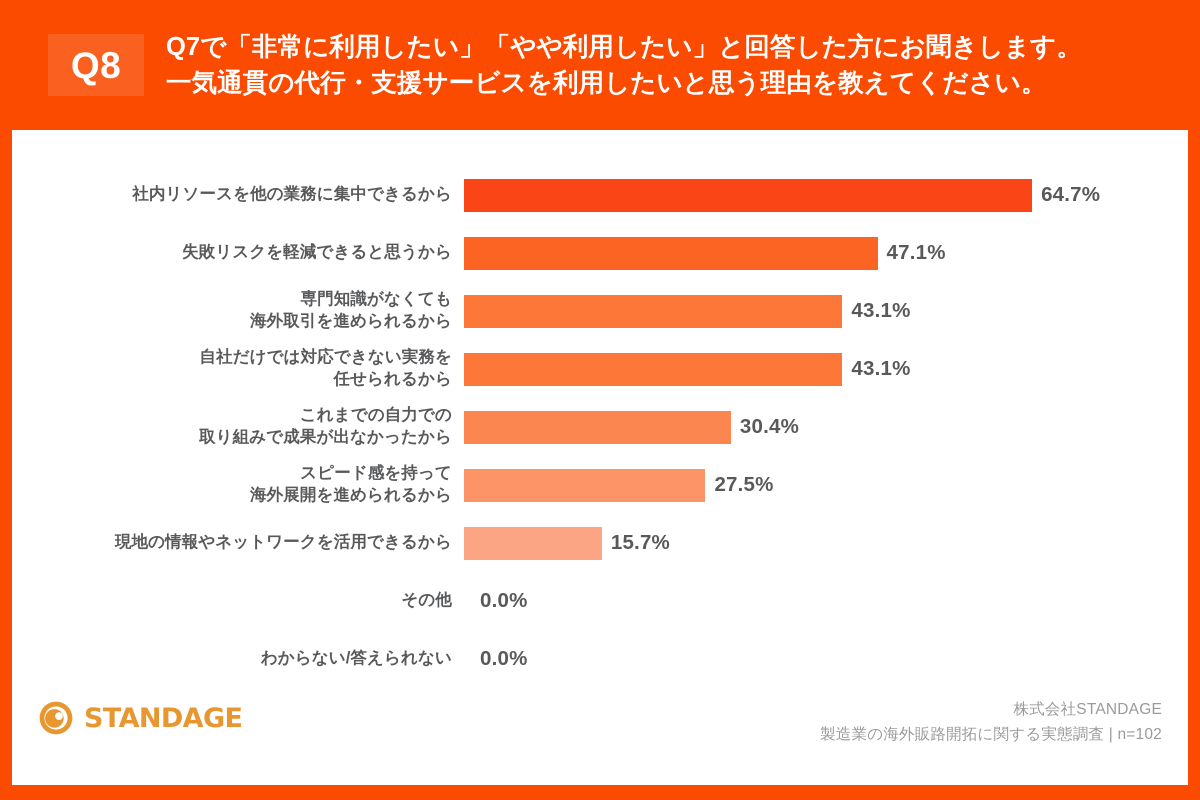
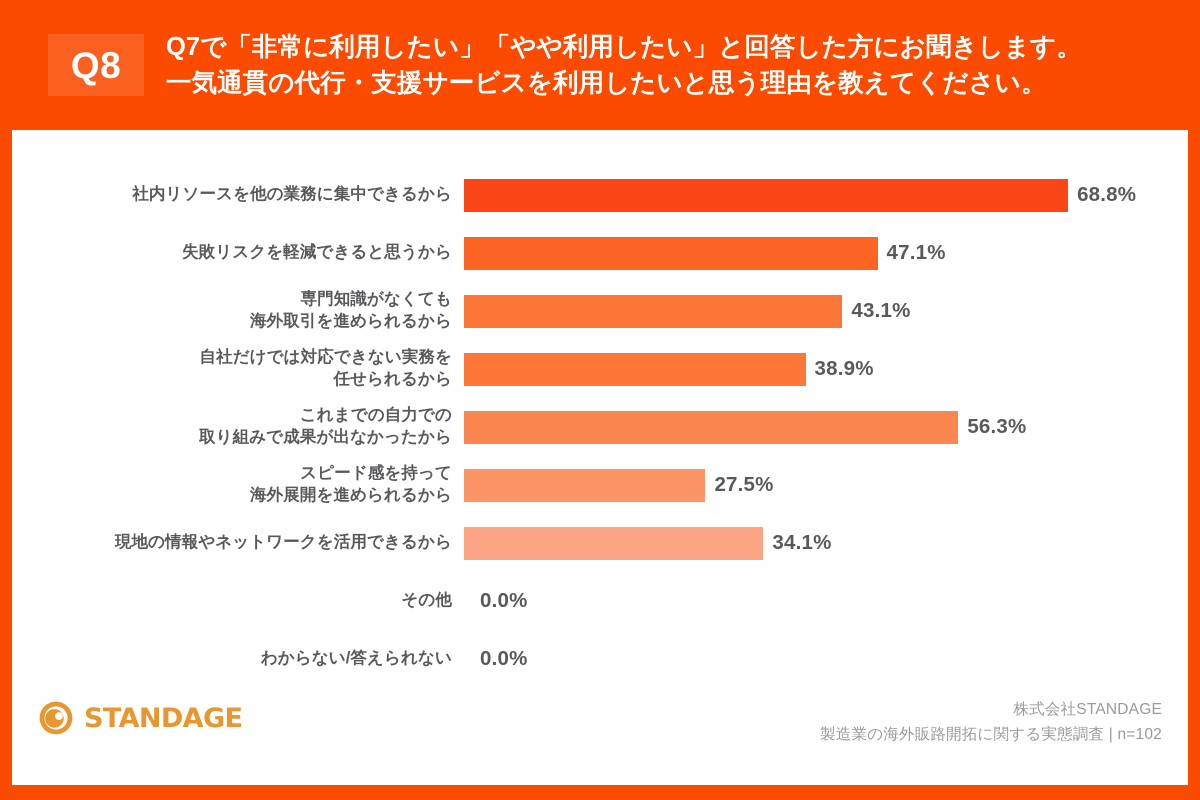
社内リソースを他の業務に集中できるから: 64.7% -> 68.8%
自社だけでは対応できない実務を 任せられるから: 43.1% -> 38.9%
これまでの自力での 取り組みで成果が出なかったから: 30.4% -> 56.3%
現地の情報やネットワークを活用できるから: 15.7% -> 34.1%
